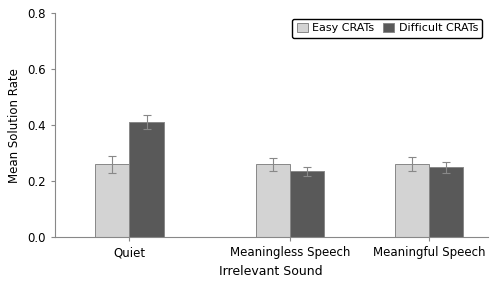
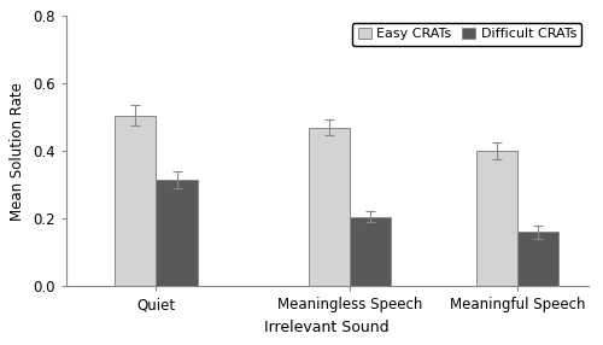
Easy CRATs/Quiet: 0.260 -> 0.505
Difficult CRATs/Quiet: 0.410 -> 0.315
Easy CRATs/Meaningless Speech: 0.260 -> 0.470
Difficult CRATs/Meaningless Speech: 0.235 -> 0.205
Easy CRATs/Meaningful Speech: 0.260 -> 0.400
Difficult CRATs/Meaningful Speech: 0.250 -> 0.160
